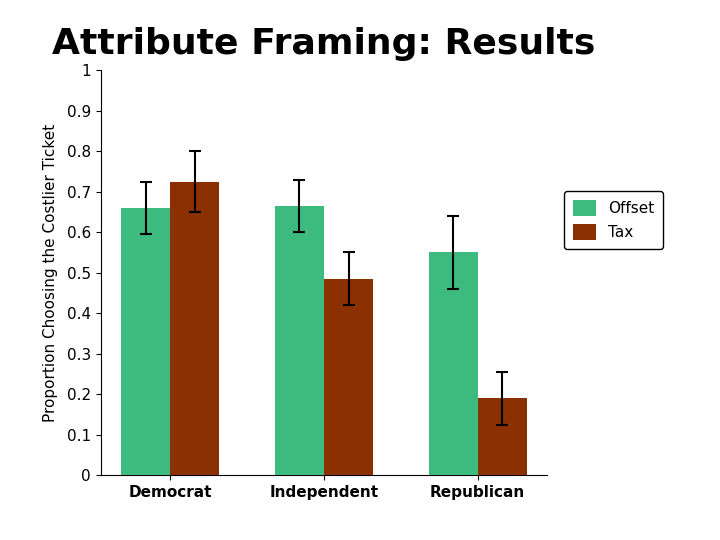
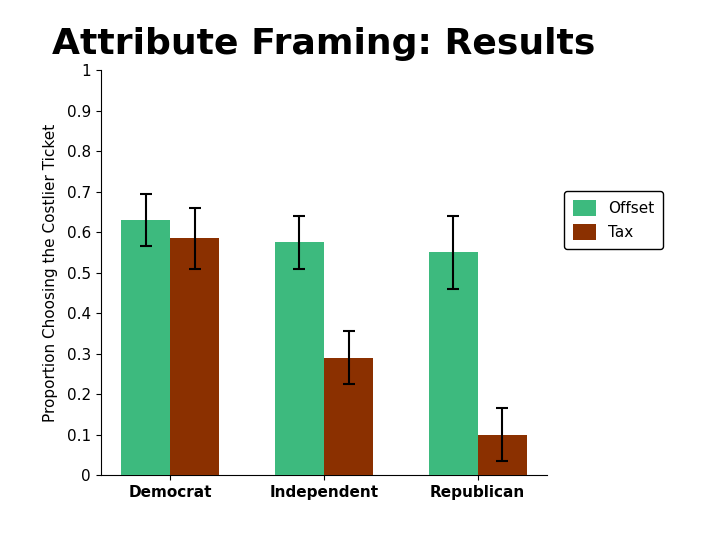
Offset/Democrat: 0.660 -> 0.630
Tax/Democrat: 0.725 -> 0.585
Offset/Independent: 0.665 -> 0.575
Tax/Independent: 0.485 -> 0.290
Tax/Republican: 0.190 -> 0.100
